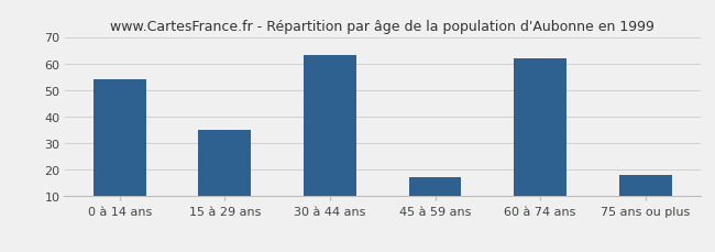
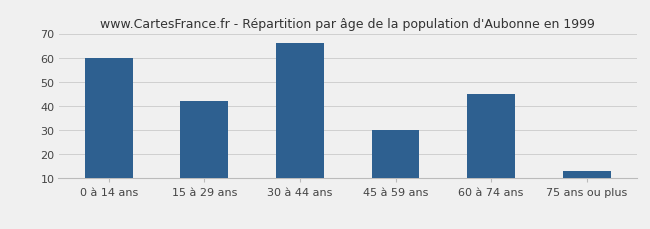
0 à 14 ans: 54 -> 60
15 à 29 ans: 35 -> 42
30 à 44 ans: 63 -> 66
45 à 59 ans: 17 -> 30
60 à 74 ans: 62 -> 45
75 ans ou plus: 18 -> 13
